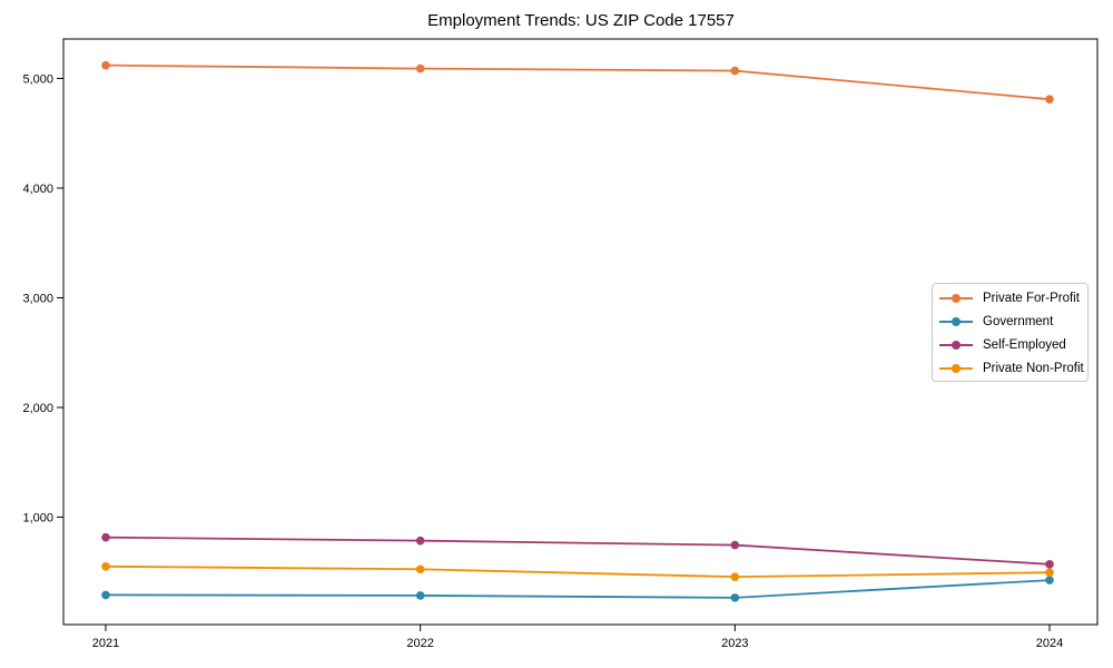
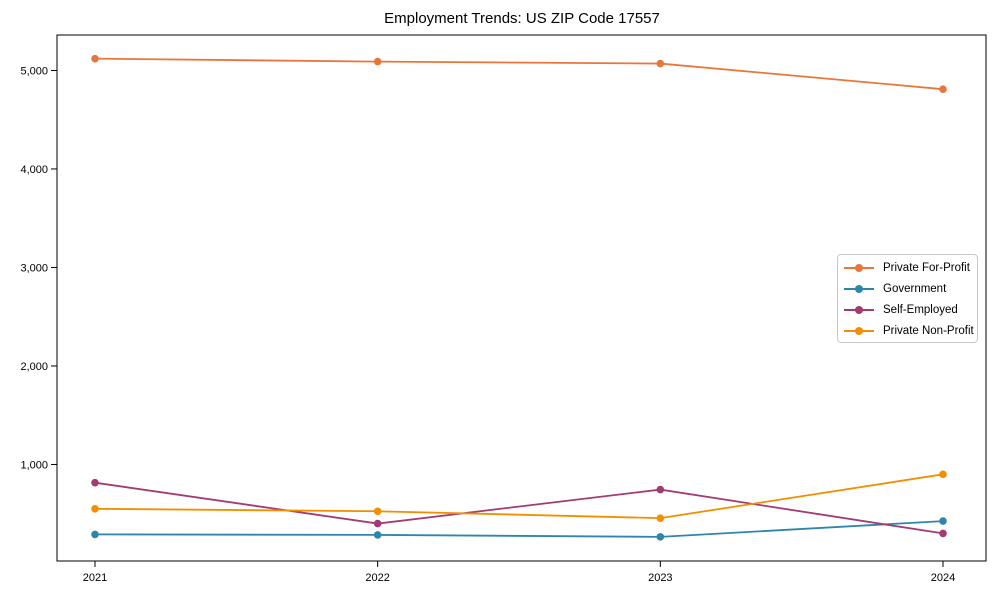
Self-Employed/2022: 800 -> 400
Self-Employed/2024: 600 -> 300
Private Non-Profit/2024: 500 -> 900
